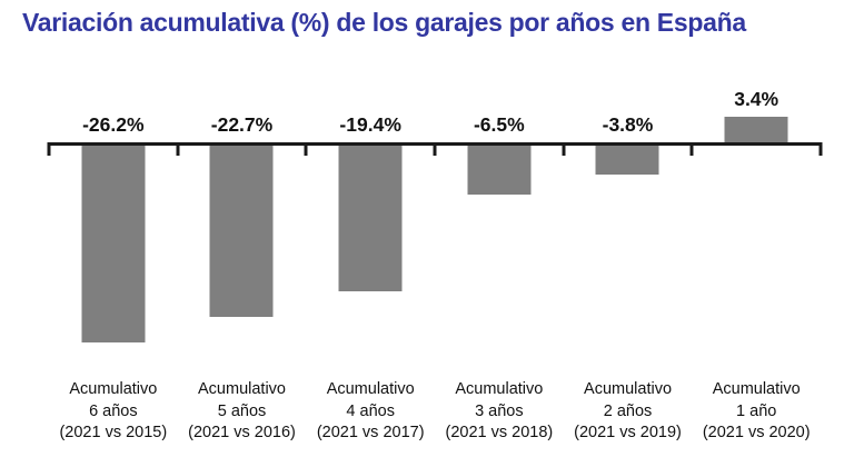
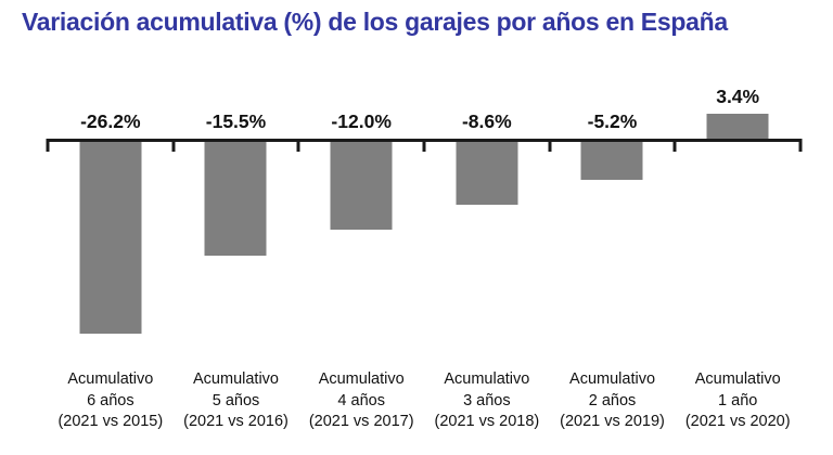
Acumulativo 5 años (2021 vs 2016): -22.7% -> -15.5%
Acumulativo 4 años (2021 vs 2017): -19.4% -> -12.0%
Acumulativo 3 años (2021 vs 2018): -6.5% -> -8.6%
Acumulativo 2 años (2021 vs 2019): -3.8% -> -5.2%
